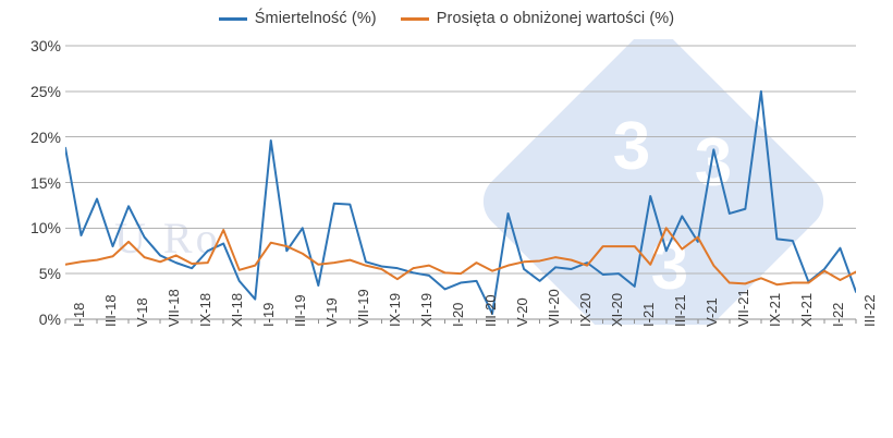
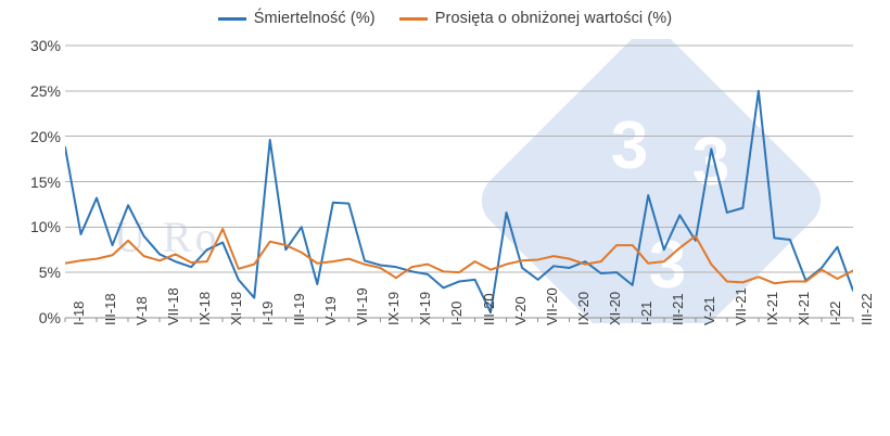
Prosięta o obniżonej wartości (%)/XI-20: 8% -> 6%
Prosięta o obniżonej wartości (%)/III-21: 10% -> 6%
